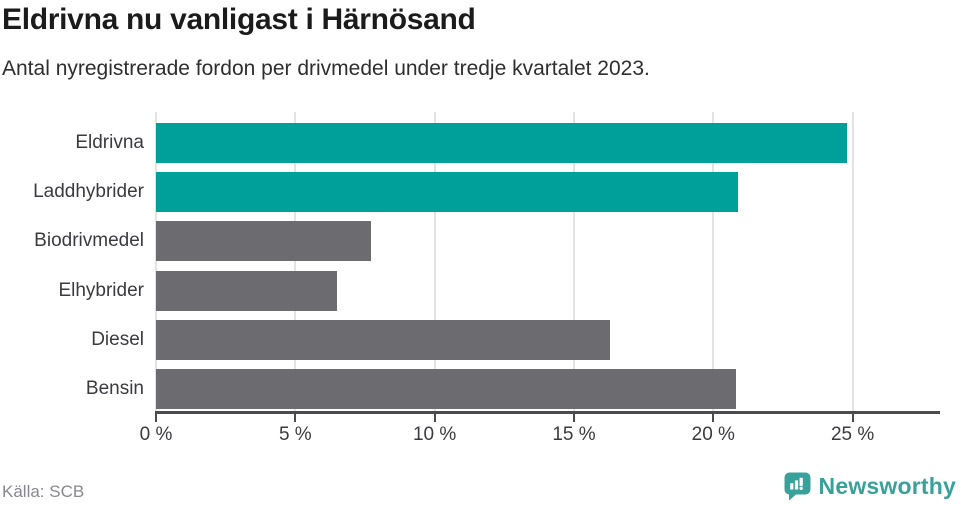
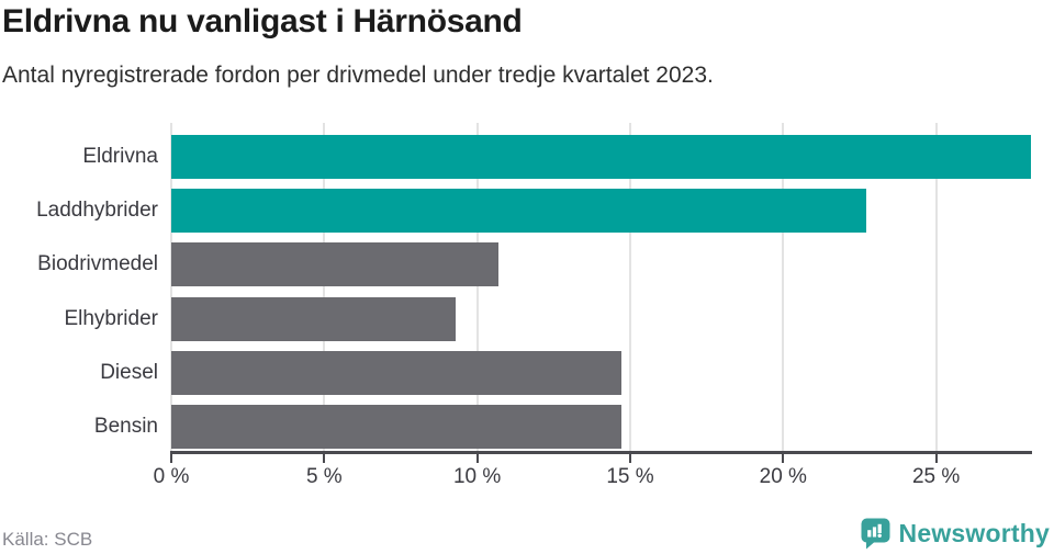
Eldrivna: 24.8% -> 28.1%
Laddhybrider: 20.9% -> 22.7%
Biodrivmedel: 7.7% -> 10.7%
Elhybrider: 6.5% -> 9.3%
Diesel: 16.3% -> 14.7%
Bensin: 20.8% -> 14.7%
